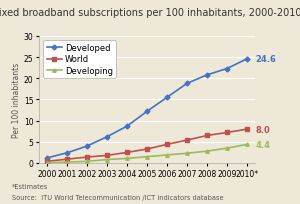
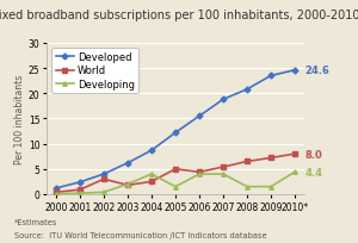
World/2002: 1.4 -> 3.0
Developing/2003: 0.8 -> 2.0
Developing/2004: 1.1 -> 4.0
World/2005: 3.3 -> 5.0
Developing/2006: 1.9 -> 4.0
Developing/2007: 2.3 -> 4.0
Developing/2008: 2.8 -> 1.5
Developed/2009: 22.3 -> 23.5
Developing/2009: 3.5 -> 1.5
